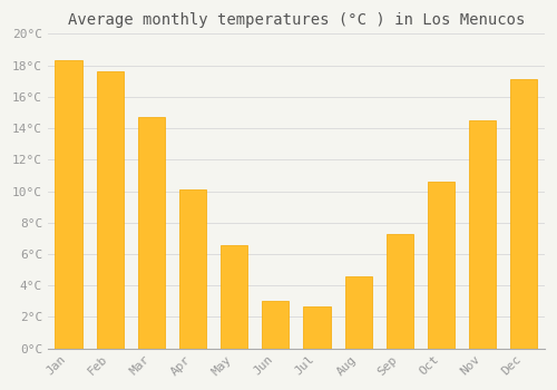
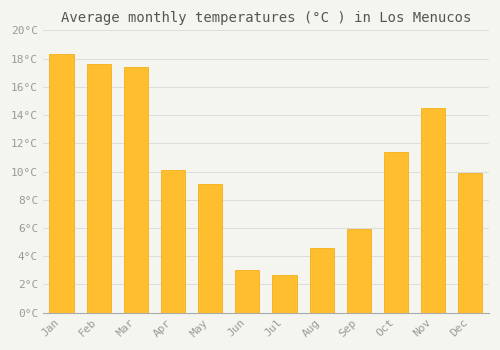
Mar: 14.7°C -> 17.4°C
May: 6.6°C -> 9.1°C
Sep: 7.3°C -> 5.9°C
Oct: 10.6°C -> 11.4°C
Dec: 17.1°C -> 9.9°C
